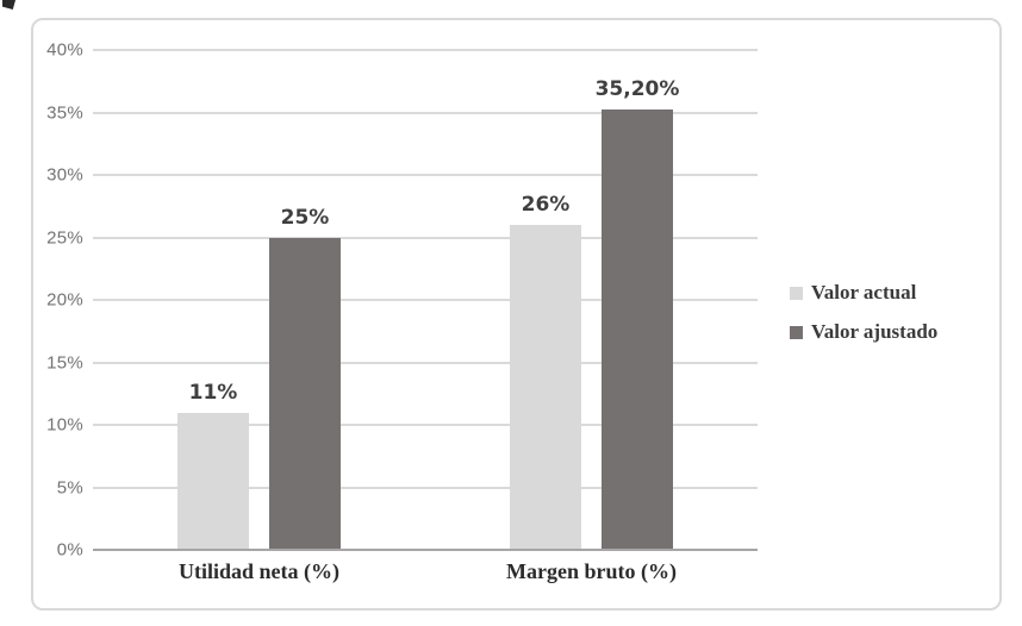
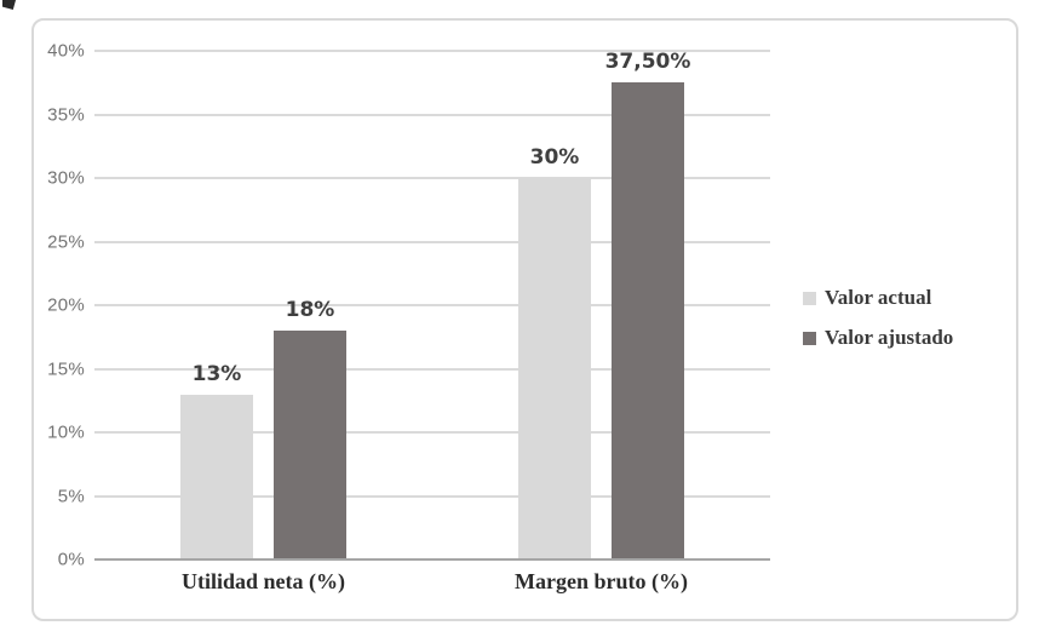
Valor actual/Utilidad neta (%): 11% -> 13%
Valor ajustado/Utilidad neta (%): 25% -> 18%
Valor actual/Margen bruto (%): 26% -> 30%
Valor ajustado/Margen bruto (%): 35,20% -> 37,50%
